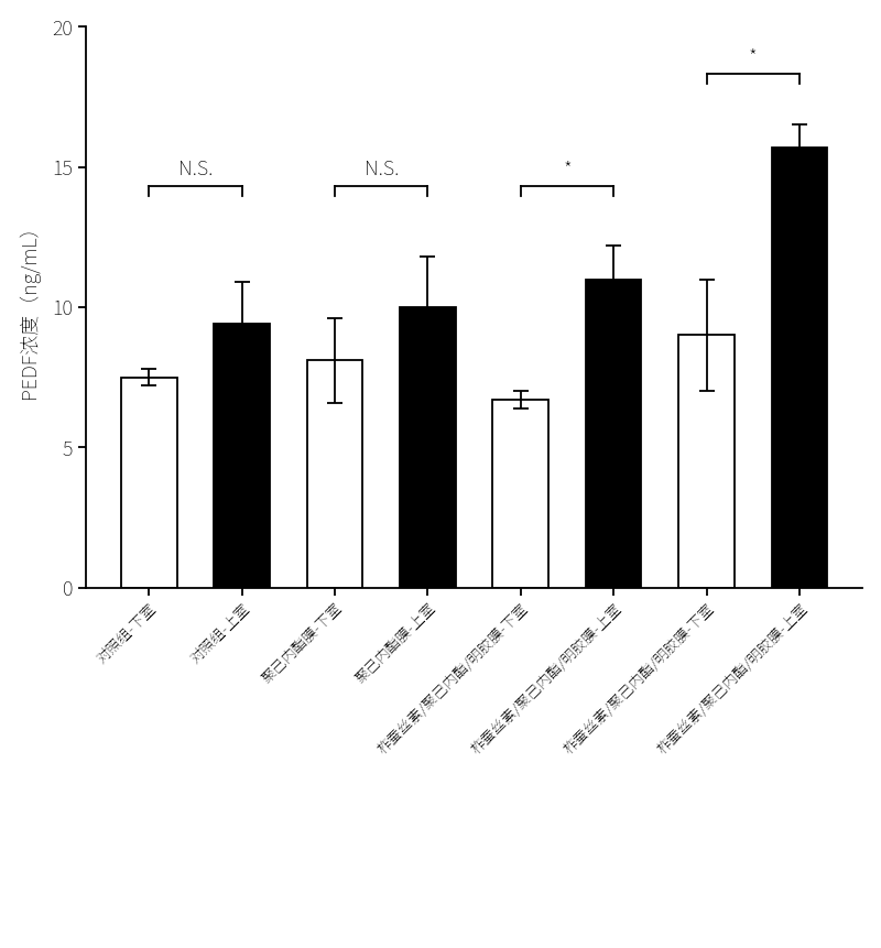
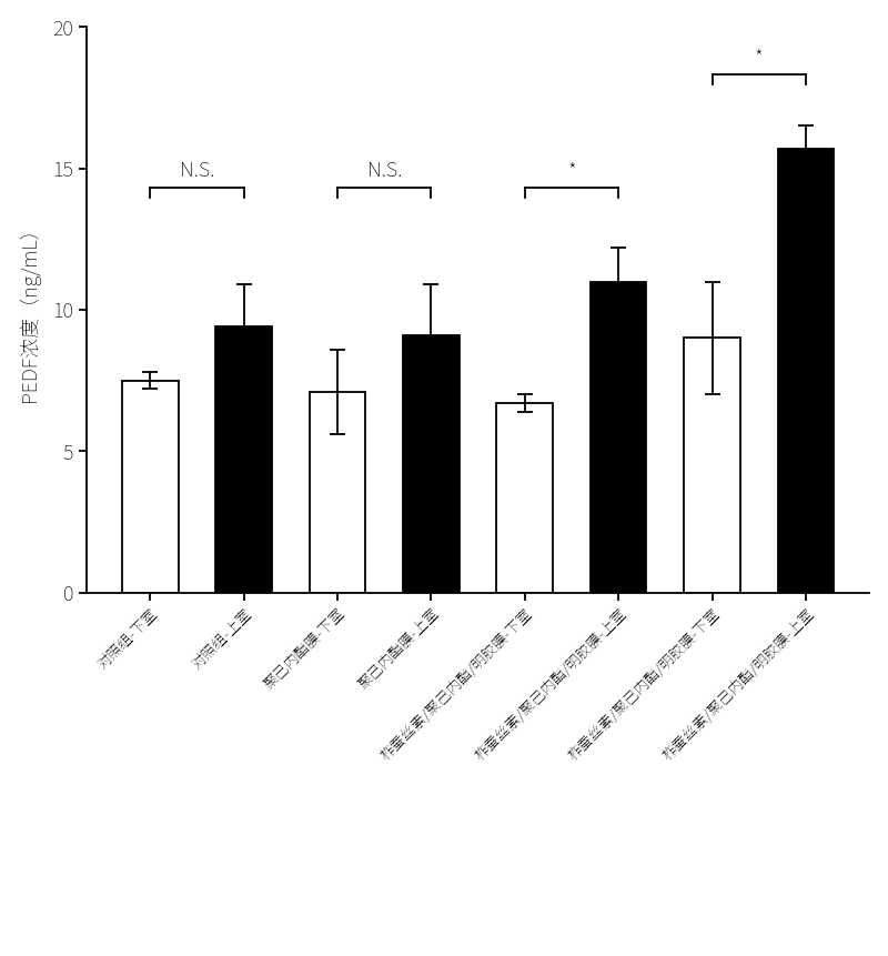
聚己内酯膜-下室: 8.1 -> 7.1
聚己内酯膜-上室: 10.0 -> 9.1
